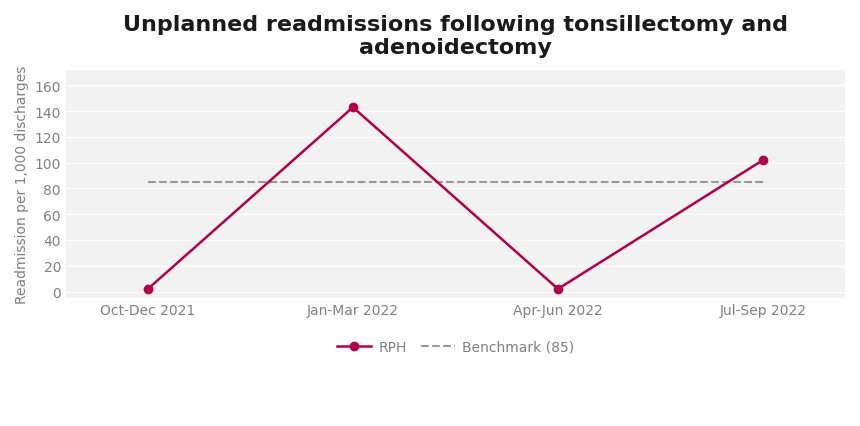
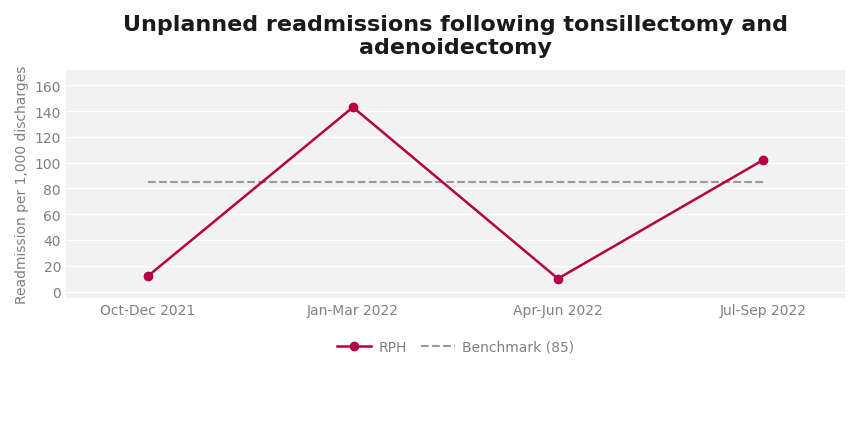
Oct-Dec 2021: 2 -> 12
Apr-Jun 2022: 2 -> 10
